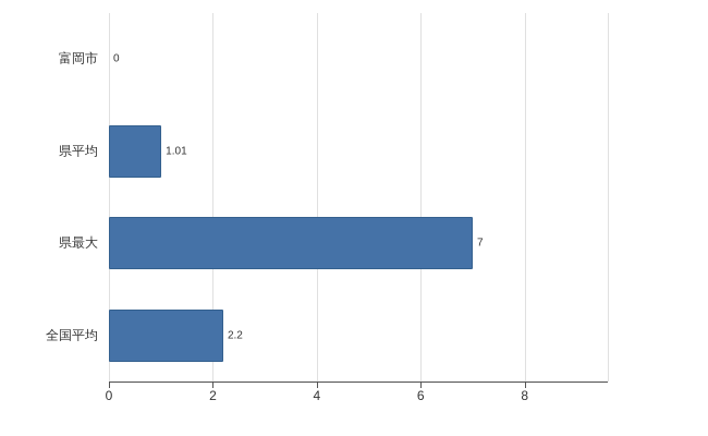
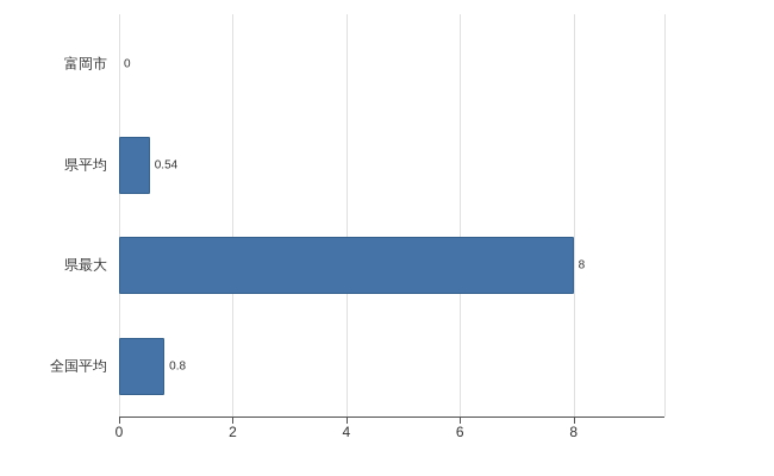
県平均: 1.01 -> 0.54
県最大: 7 -> 8
全国平均: 2.2 -> 0.8
